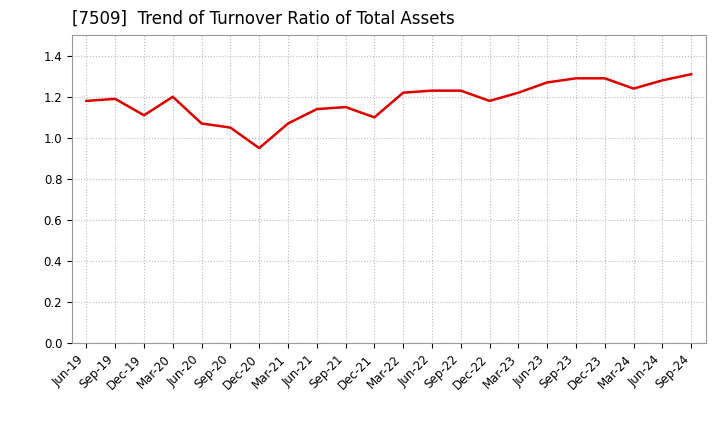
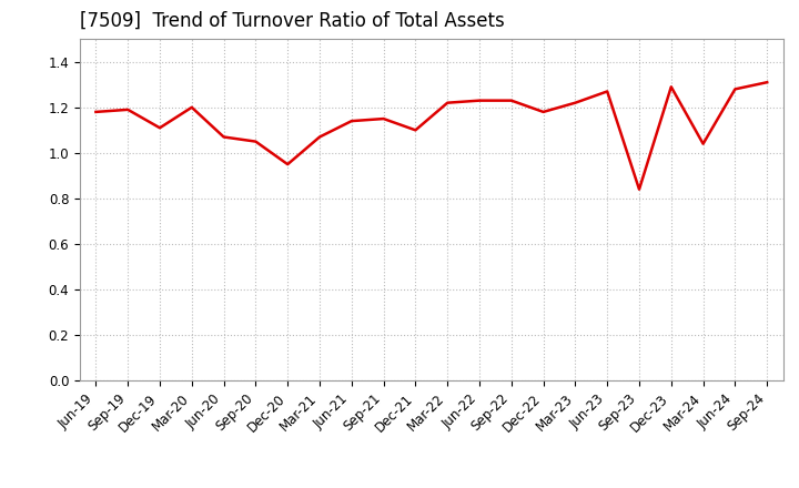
Sep-23: 1.29 -> 0.84
Mar-24: 1.24 -> 1.04
